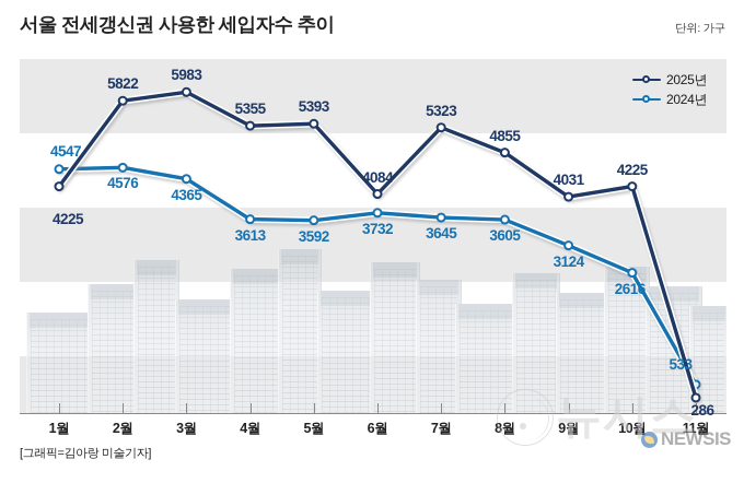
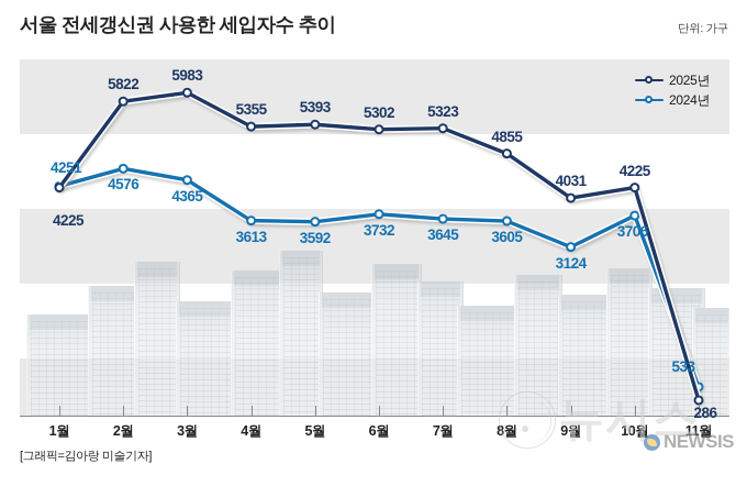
2024년/1월: 4547 -> 4251
2025년/6월: 4084 -> 5302
2024년/10월: 2616 -> 3706
